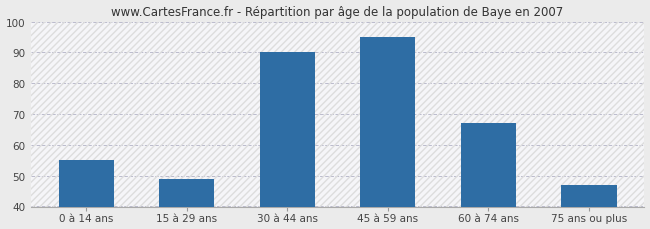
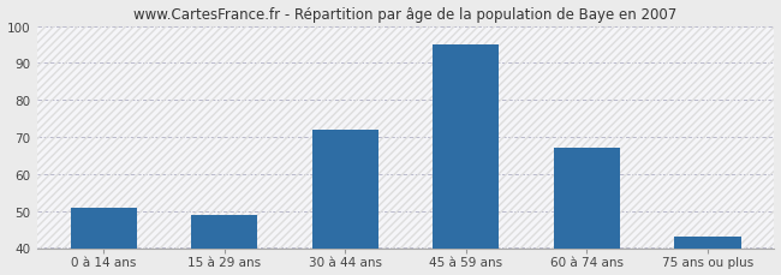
0 à 14 ans: 55 -> 51
30 à 44 ans: 90 -> 72
75 ans ou plus: 47 -> 43
